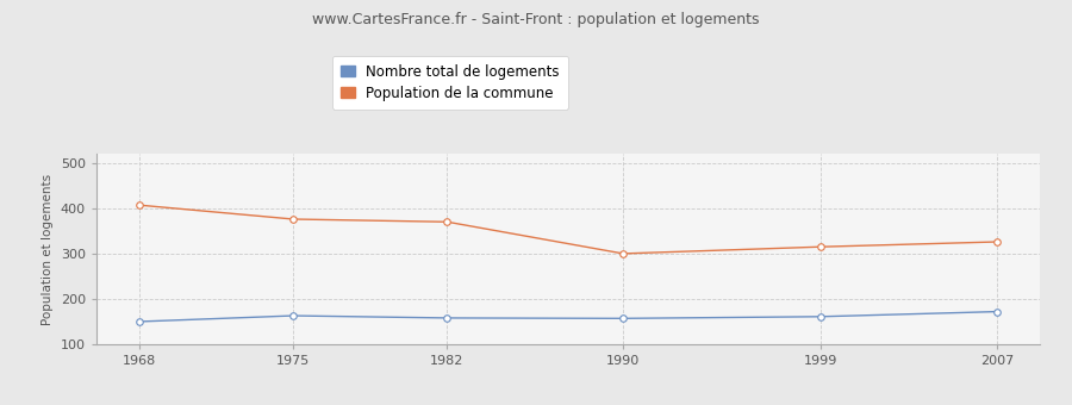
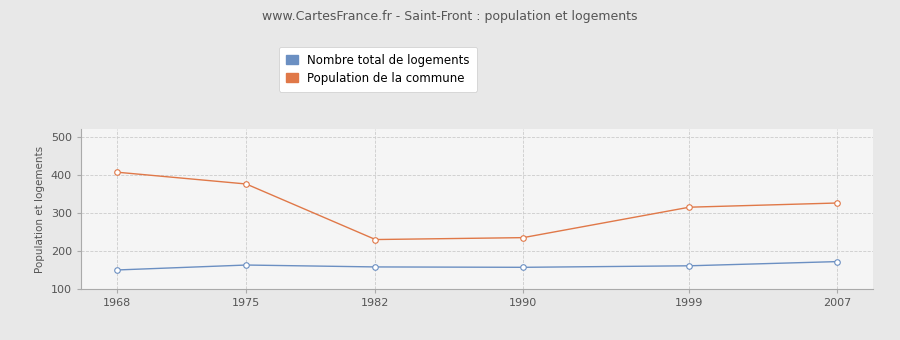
Population de la commune/1982: 370 -> 230
Population de la commune/1990: 300 -> 235
